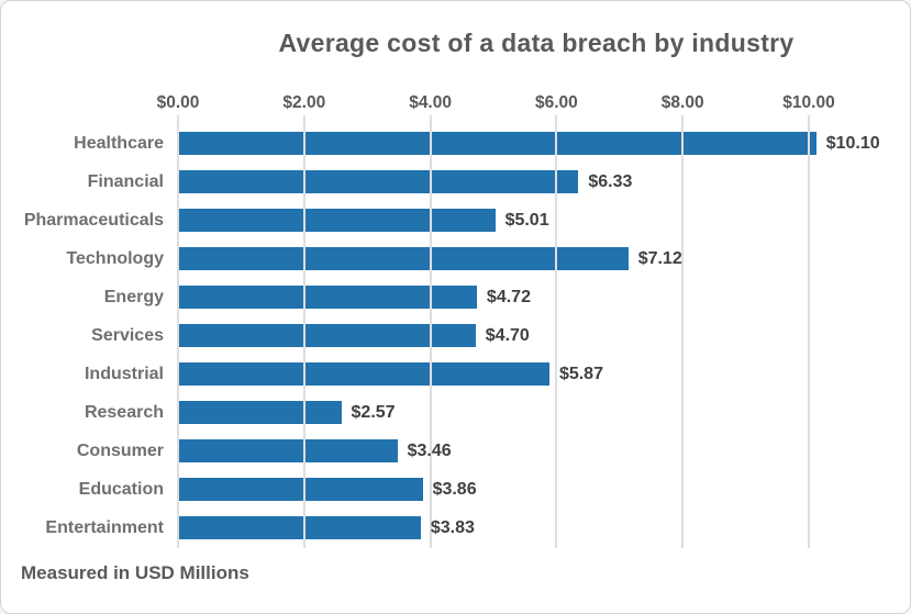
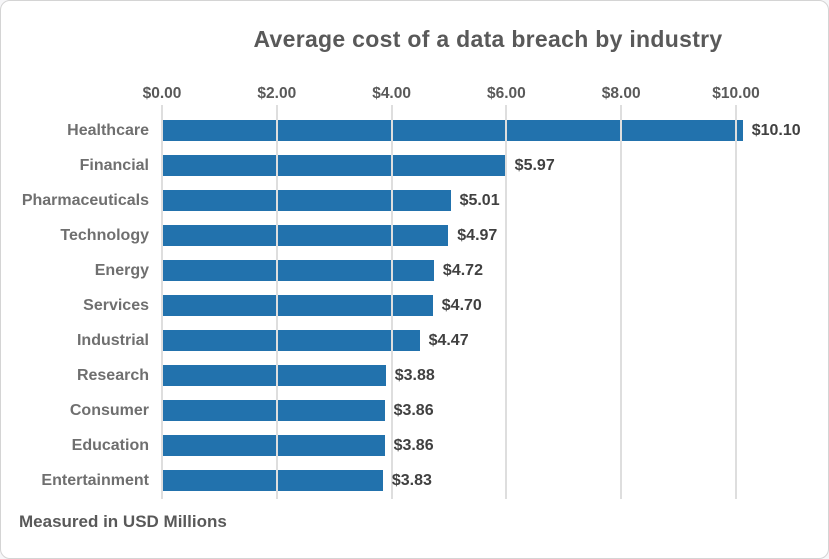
Financial: $6.33 -> $5.97
Technology: $7.12 -> $4.97
Industrial: $5.87 -> $4.47
Research: $2.57 -> $3.88
Consumer: $3.46 -> $3.86
